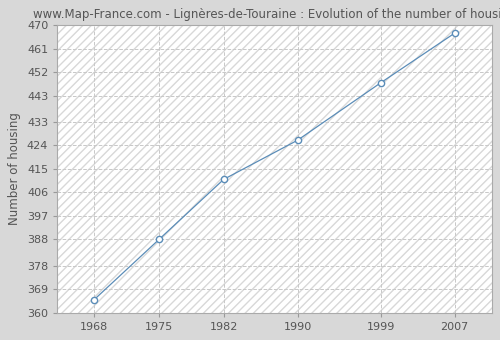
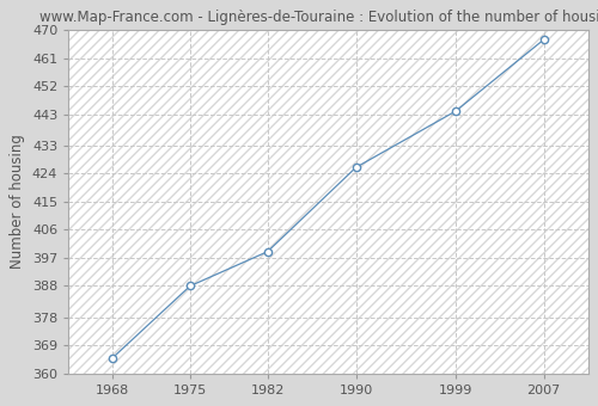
1982: 411 -> 399
1999: 448 -> 444
